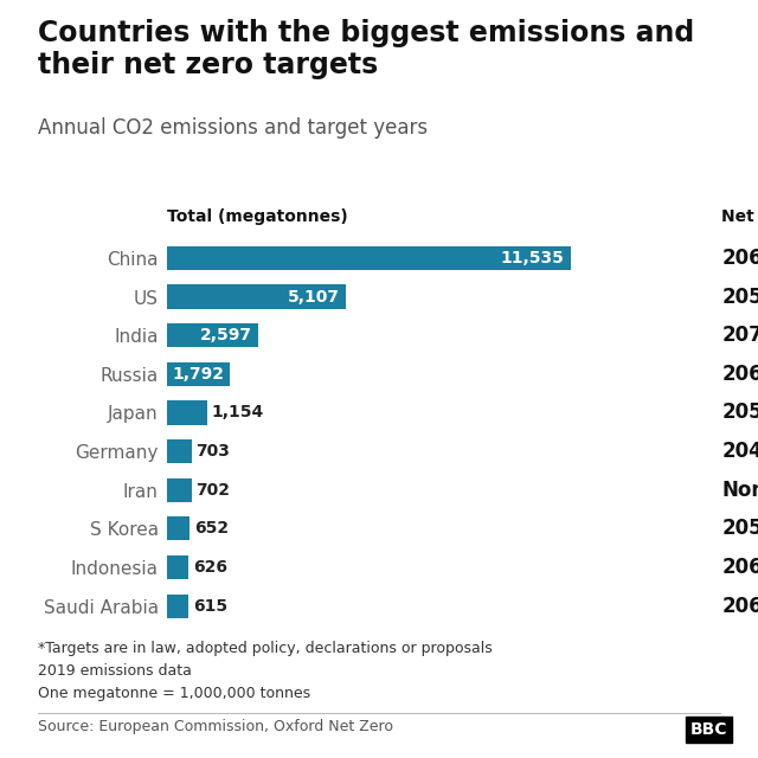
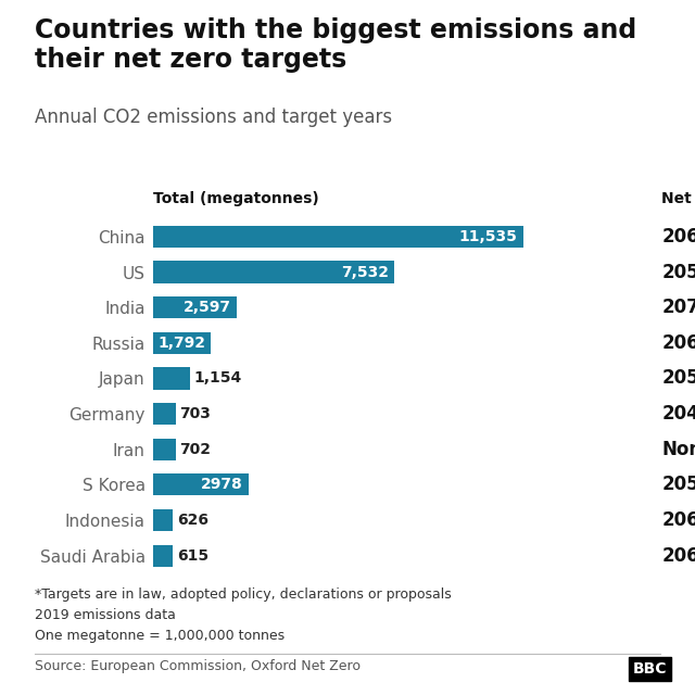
US: 5,107 -> 7,532
S Korea: 652 -> 2978
